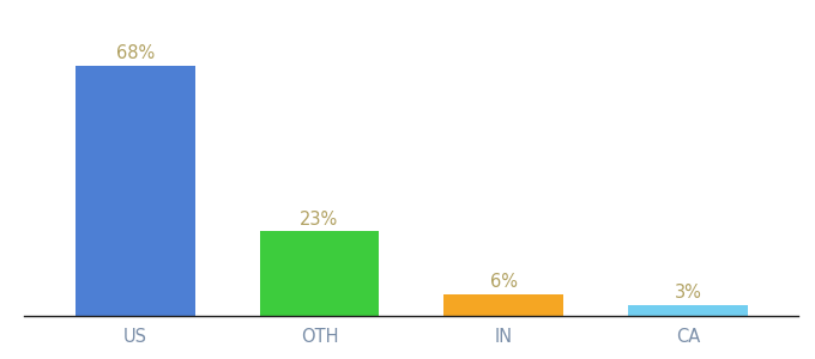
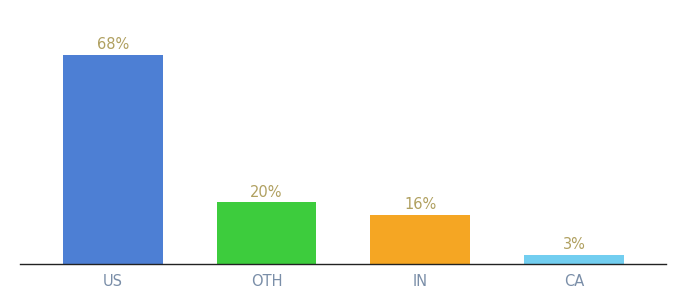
OTH: 23% -> 20%
IN: 6% -> 16%
